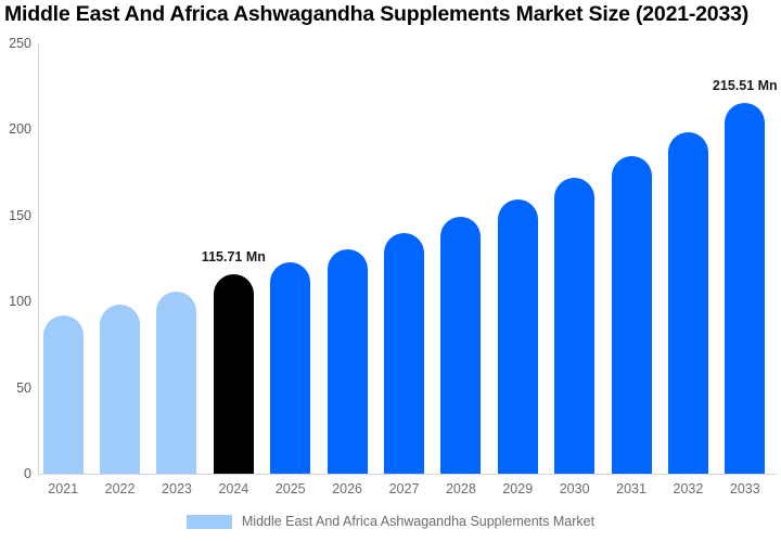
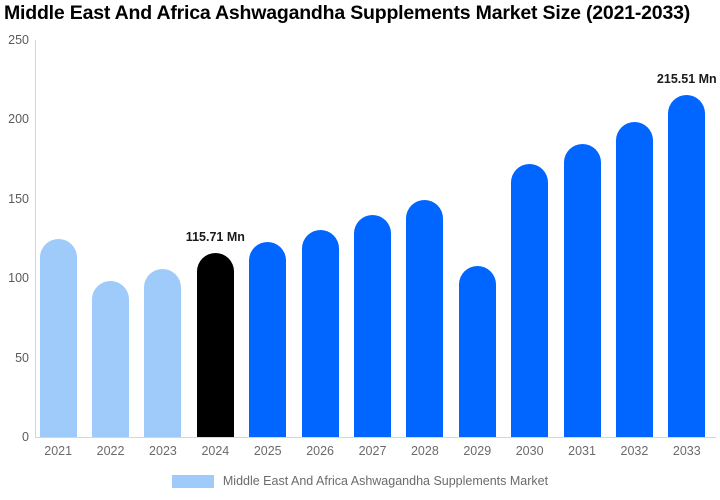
2021: 92 -> 125
2029: 160 -> 108
